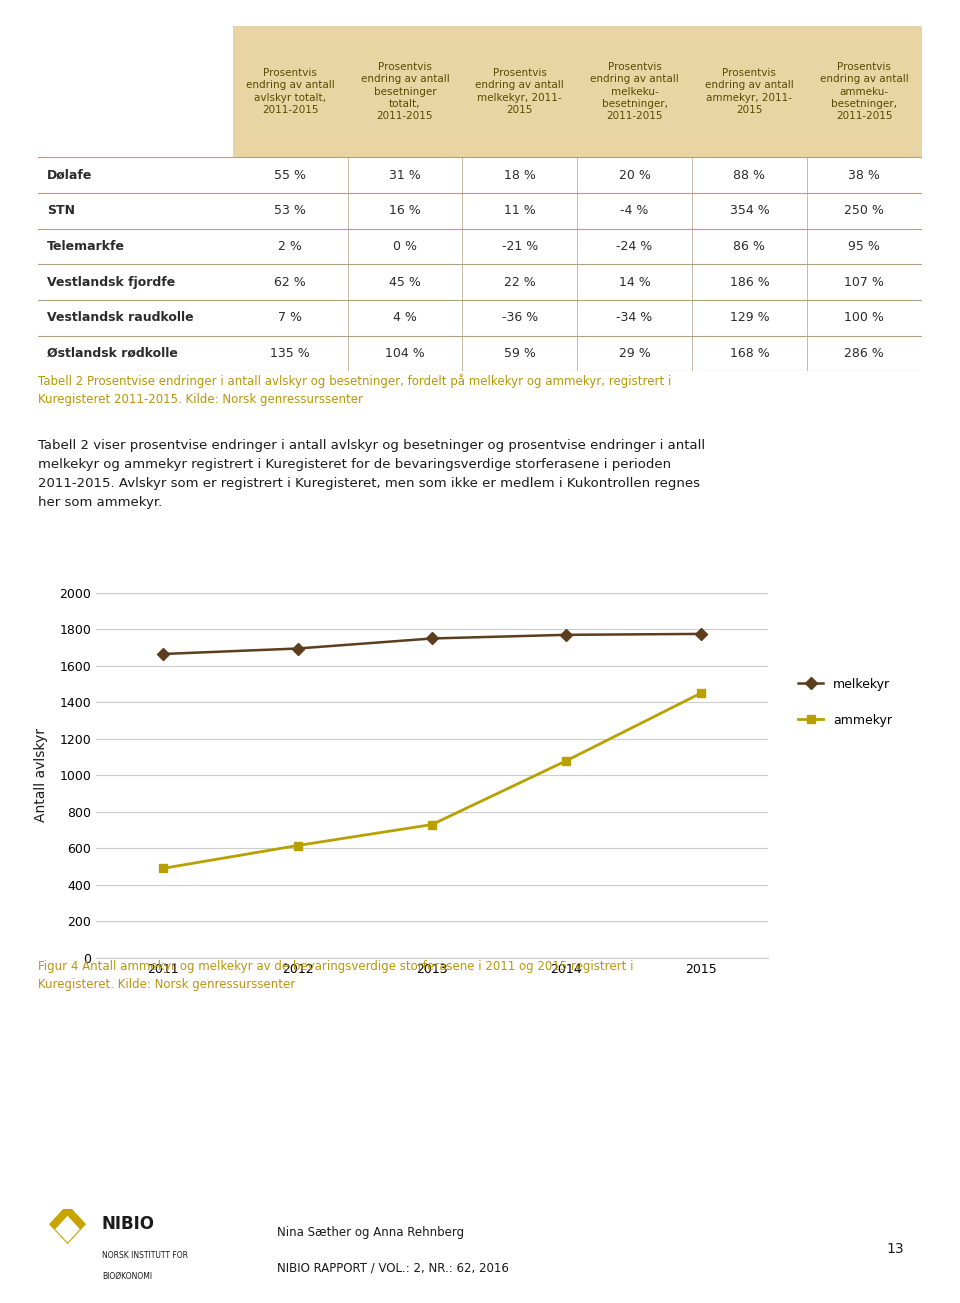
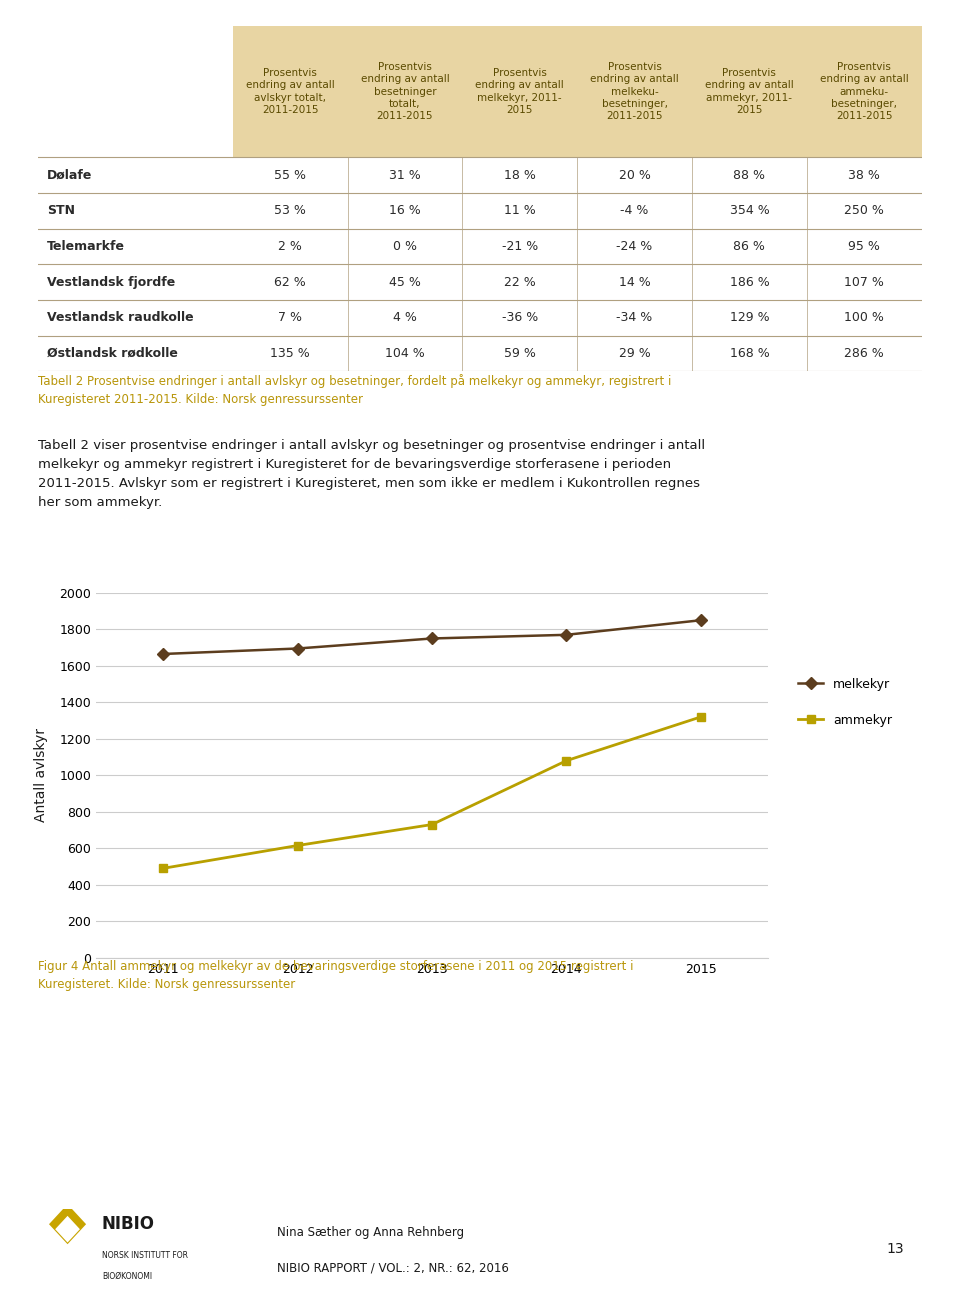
melkekyr/2015: 1780 -> 1850
ammekyr/2015: 1450 -> 1320
